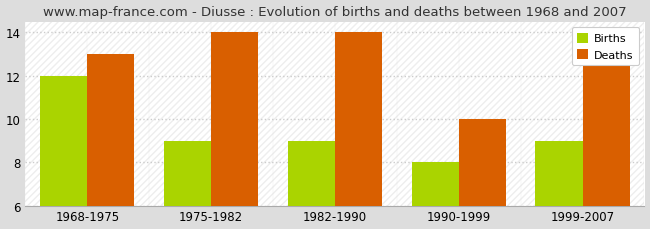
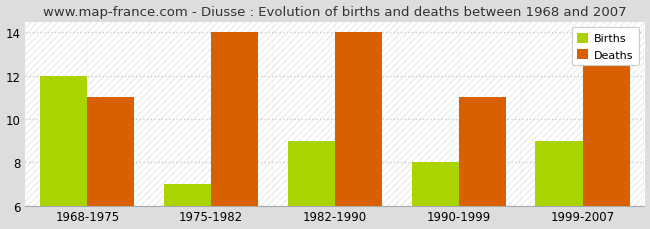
Deaths/1968-1975: 13 -> 11
Births/1975-1982: 9 -> 7
Deaths/1990-1999: 10 -> 11
